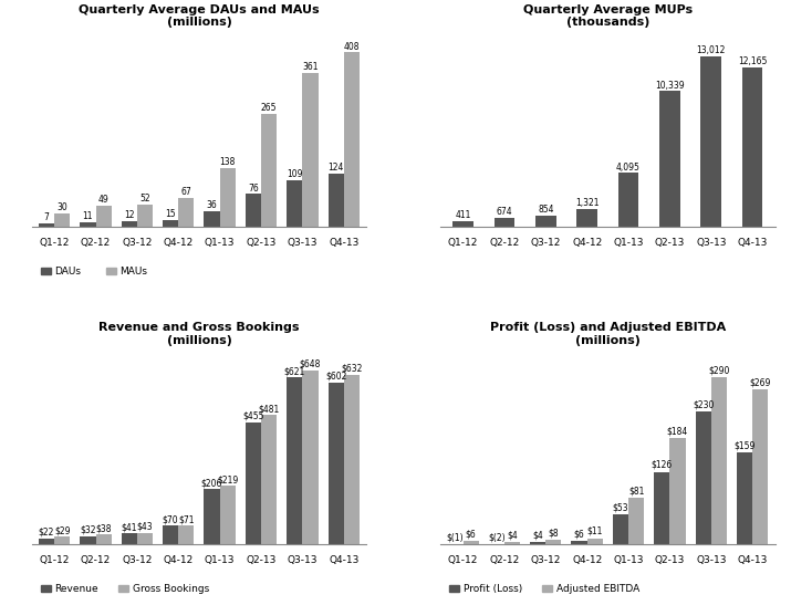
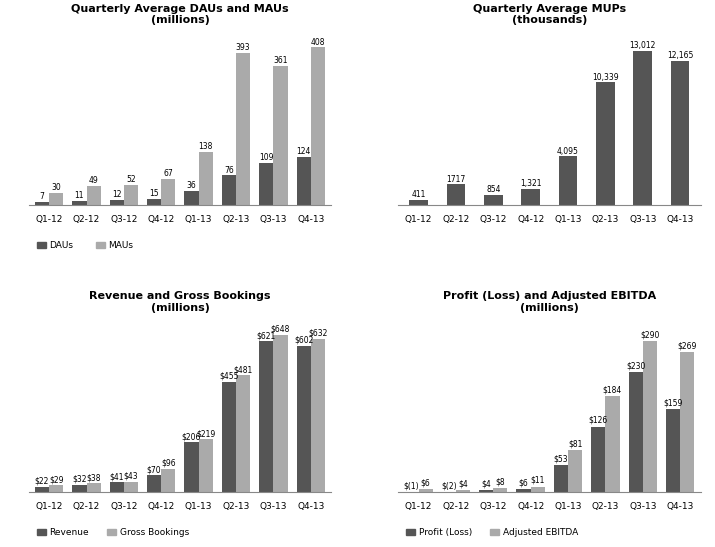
Quarterly Average DAUs and MAUs (millions)/MAUs/Q2-13: 265 -> 393
Quarterly Average MUPs (thousands)/Q2-12: 674 -> 1717
Revenue and Gross Bookings (millions)/Gross Bookings/Q4-12: $71 -> $96
